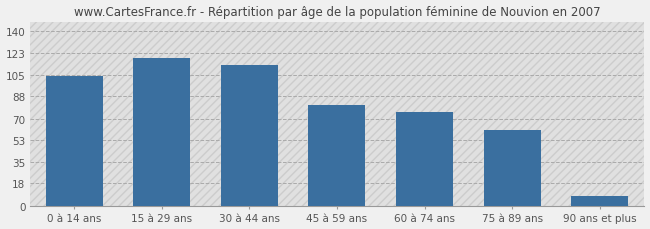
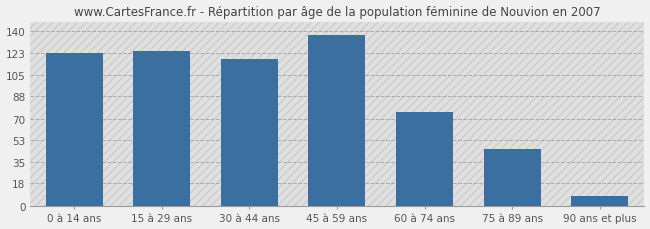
0 à 14 ans: 104 -> 123
15 à 29 ans: 119 -> 124
30 à 44 ans: 113 -> 118
45 à 59 ans: 81 -> 137
75 à 89 ans: 61 -> 46
